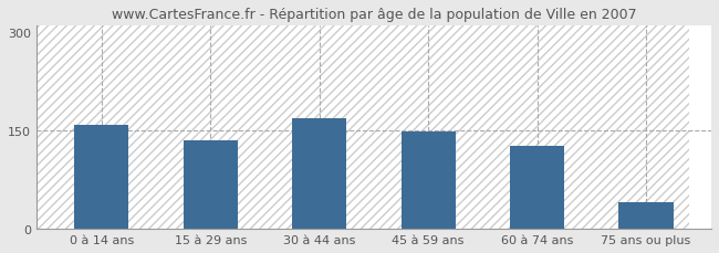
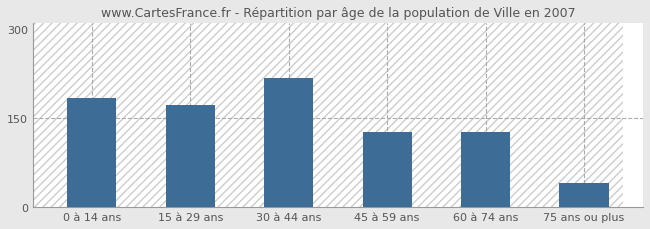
0 à 14 ans: 158 -> 184
15 à 29 ans: 135 -> 172
30 à 44 ans: 168 -> 218
45 à 59 ans: 149 -> 126
